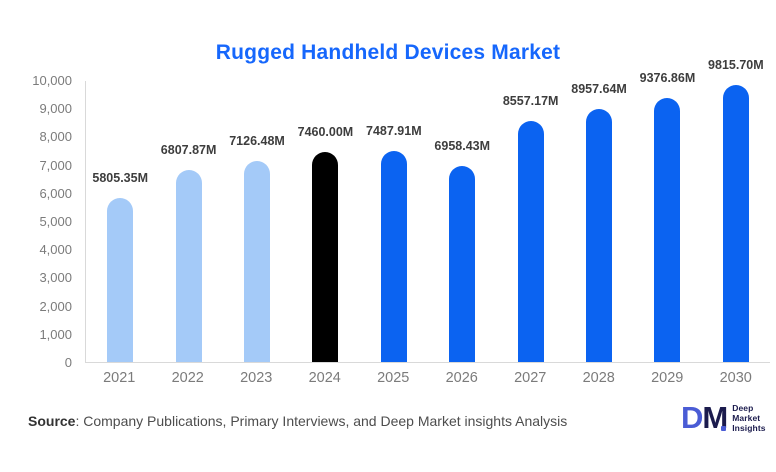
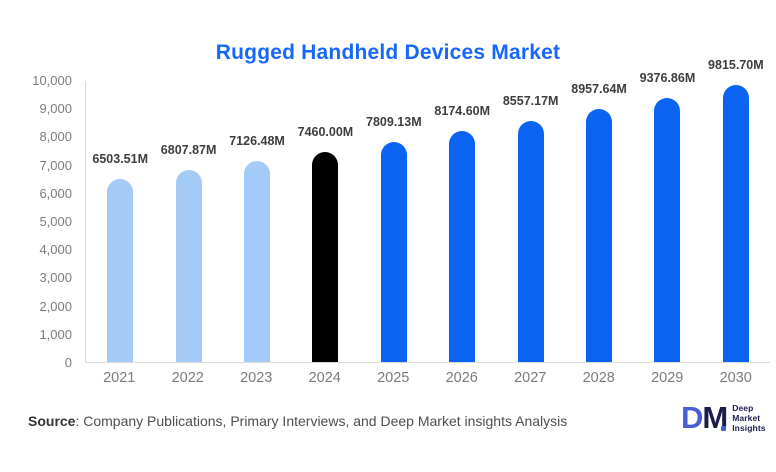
2021: 5805.35M -> 6503.51M
2025: 7487.91M -> 7809.13M
2026: 6958.43M -> 8174.60M
